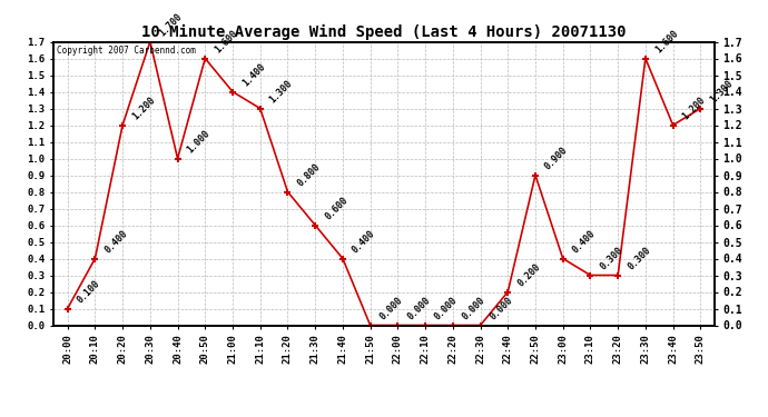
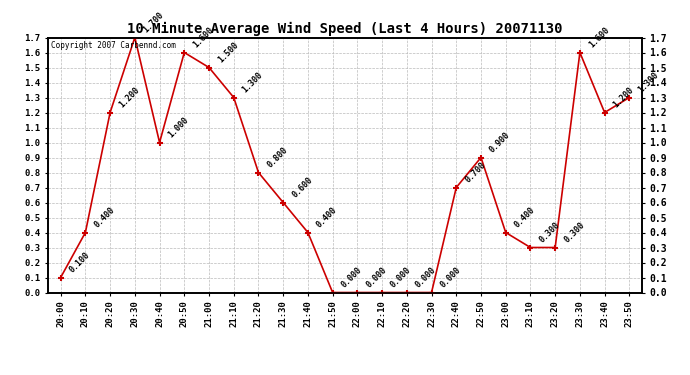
21:00: 1.400 -> 1.500
22:40: 0.200 -> 0.700
